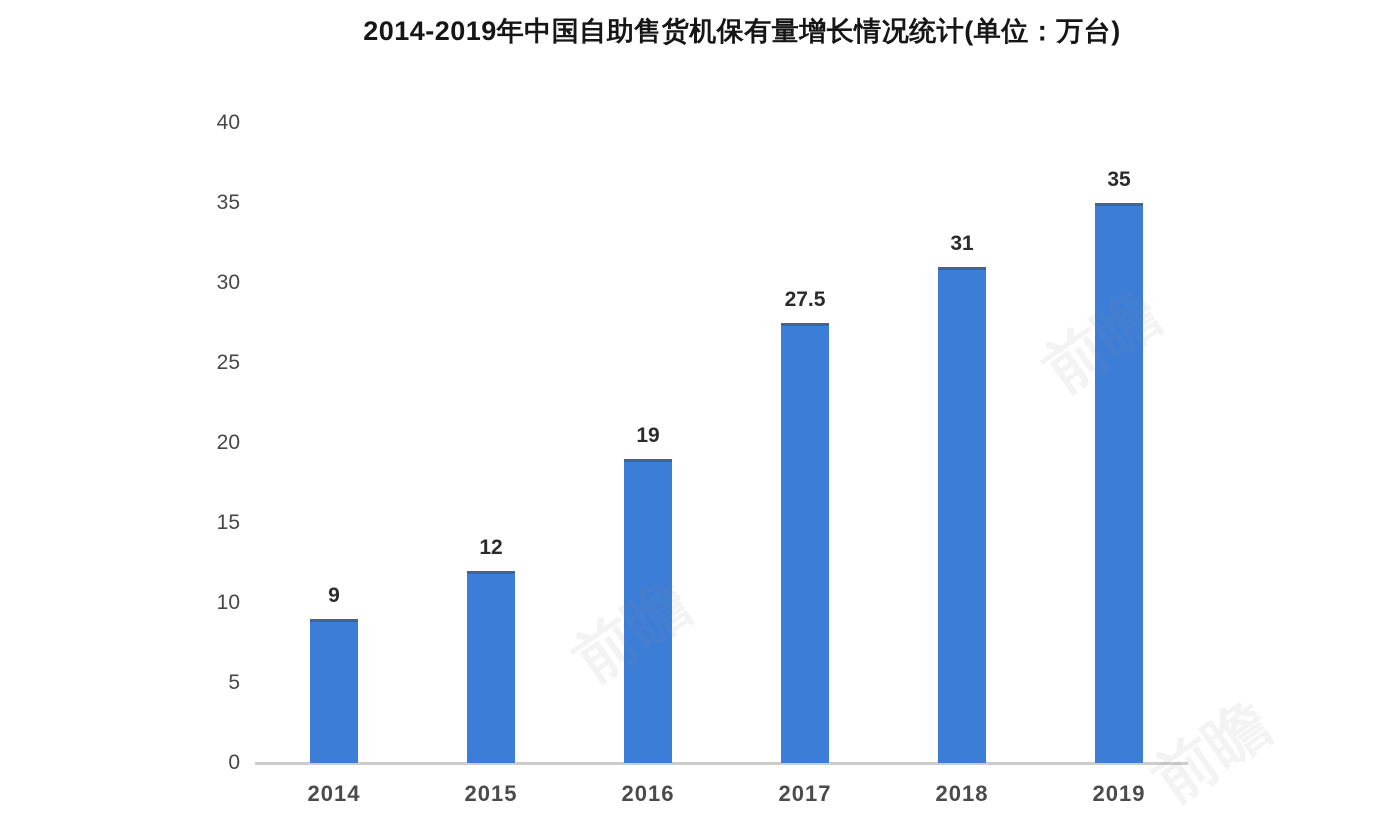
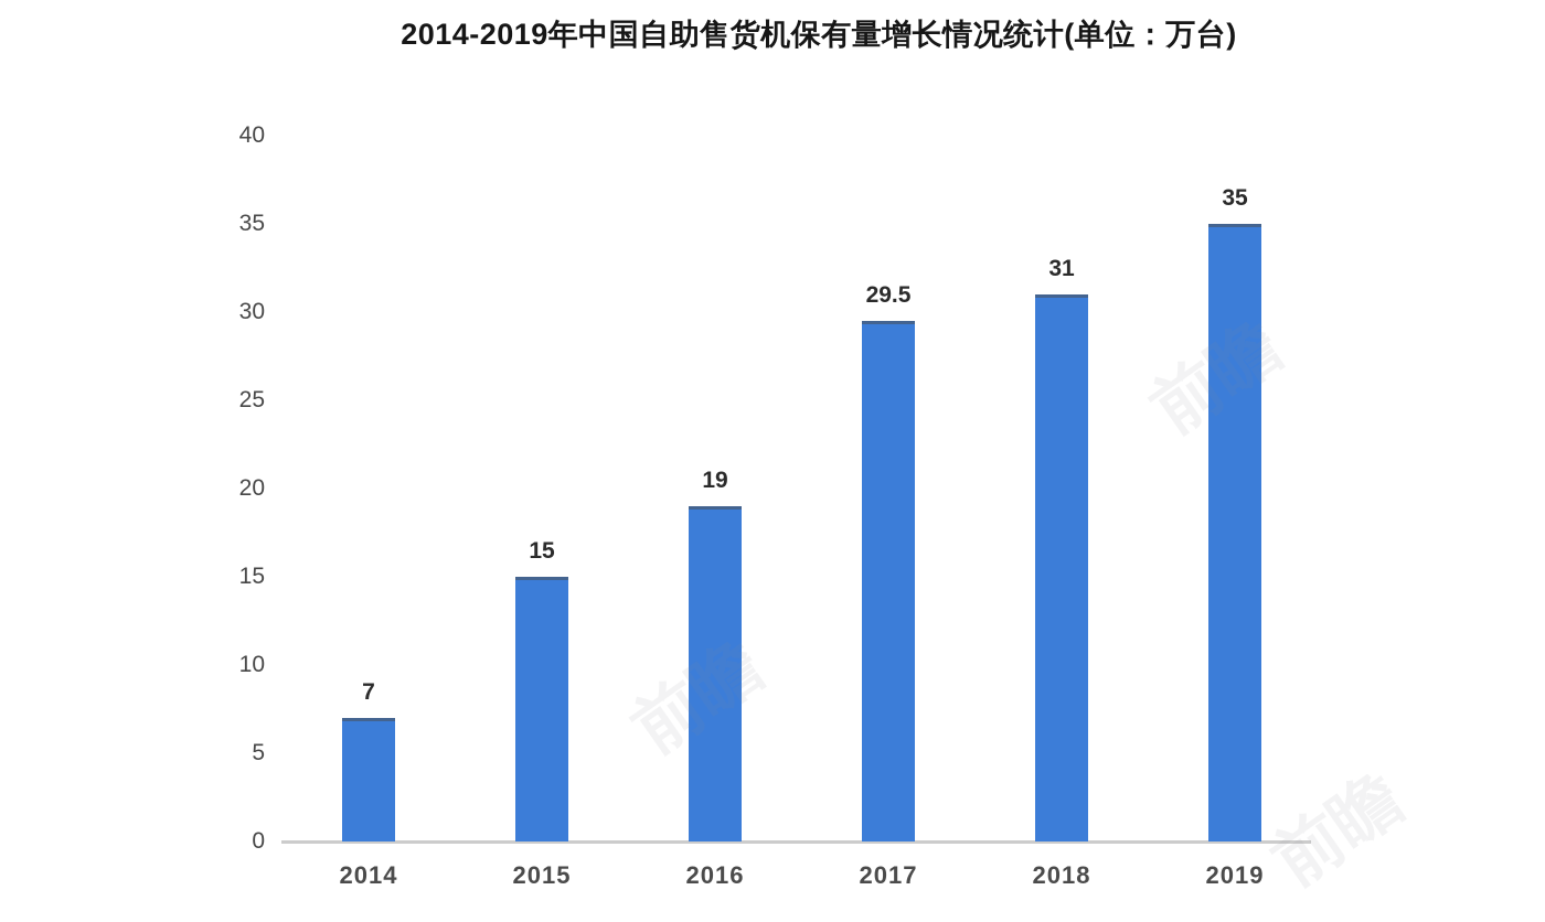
2014: 9 -> 7
2015: 12 -> 15
2017: 27.5 -> 29.5
